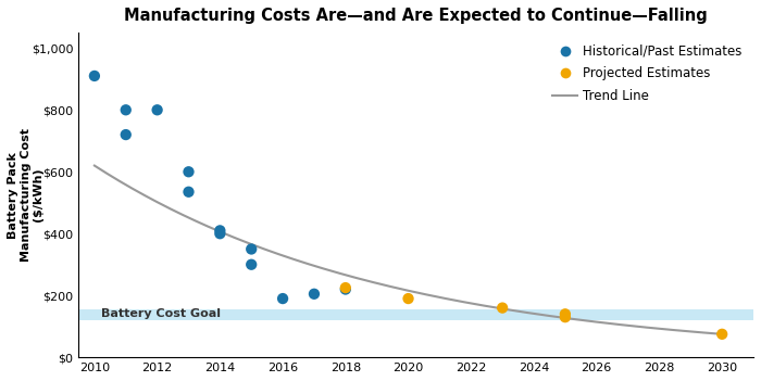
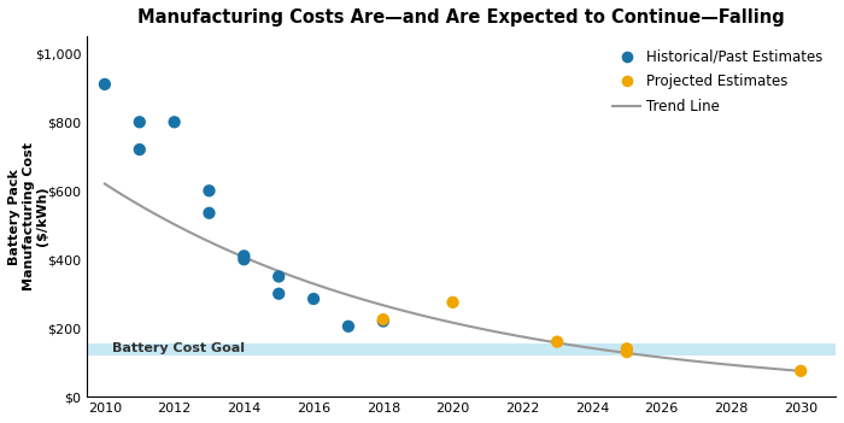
Historical/Past Estimates/2016: $190 -> $285
Projected Estimates/2020: $190 -> $275
